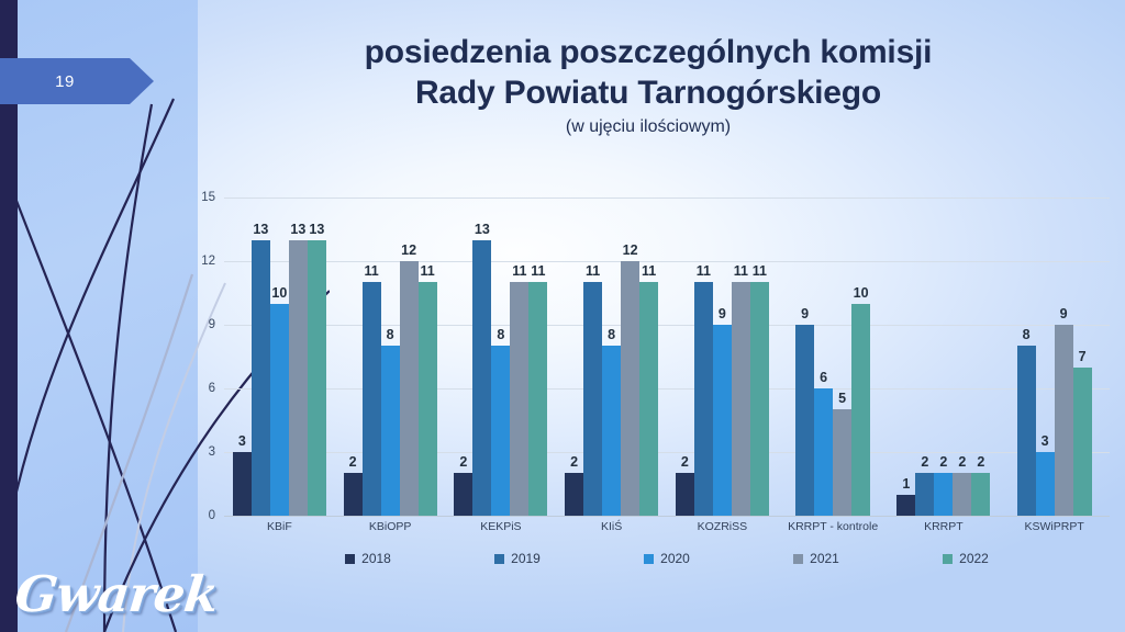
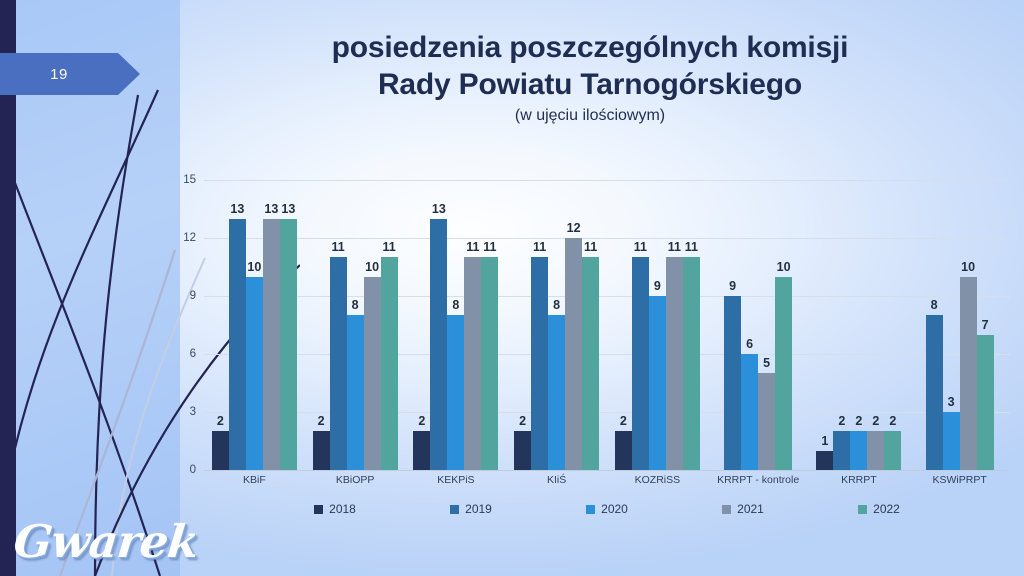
2018/KBiF: 3 -> 2
2021/KBiOPP: 12 -> 10
2021/KSWiPRPT: 9 -> 10
